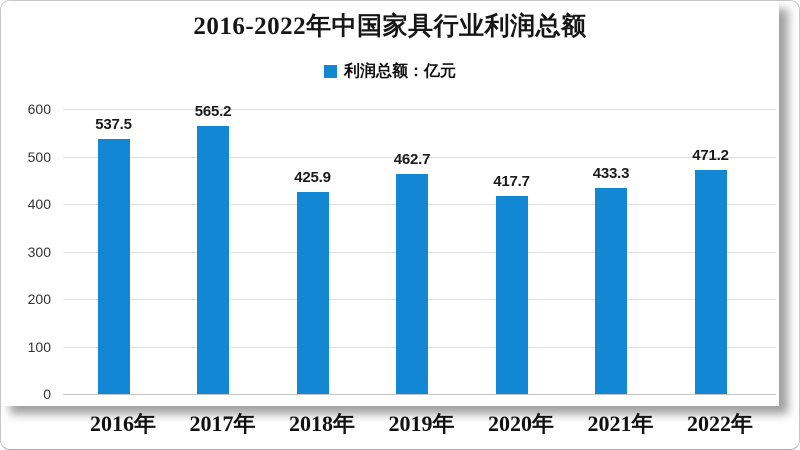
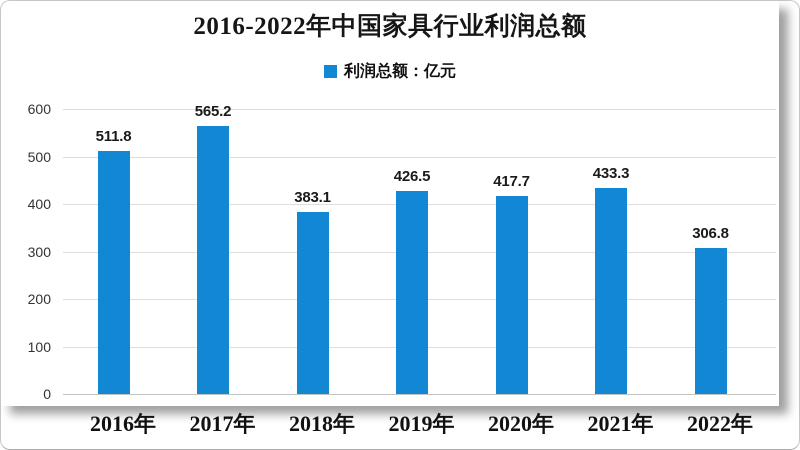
2016年: 537.5 -> 511.8
2018年: 425.9 -> 383.1
2019年: 462.7 -> 426.5
2022年: 471.2 -> 306.8
